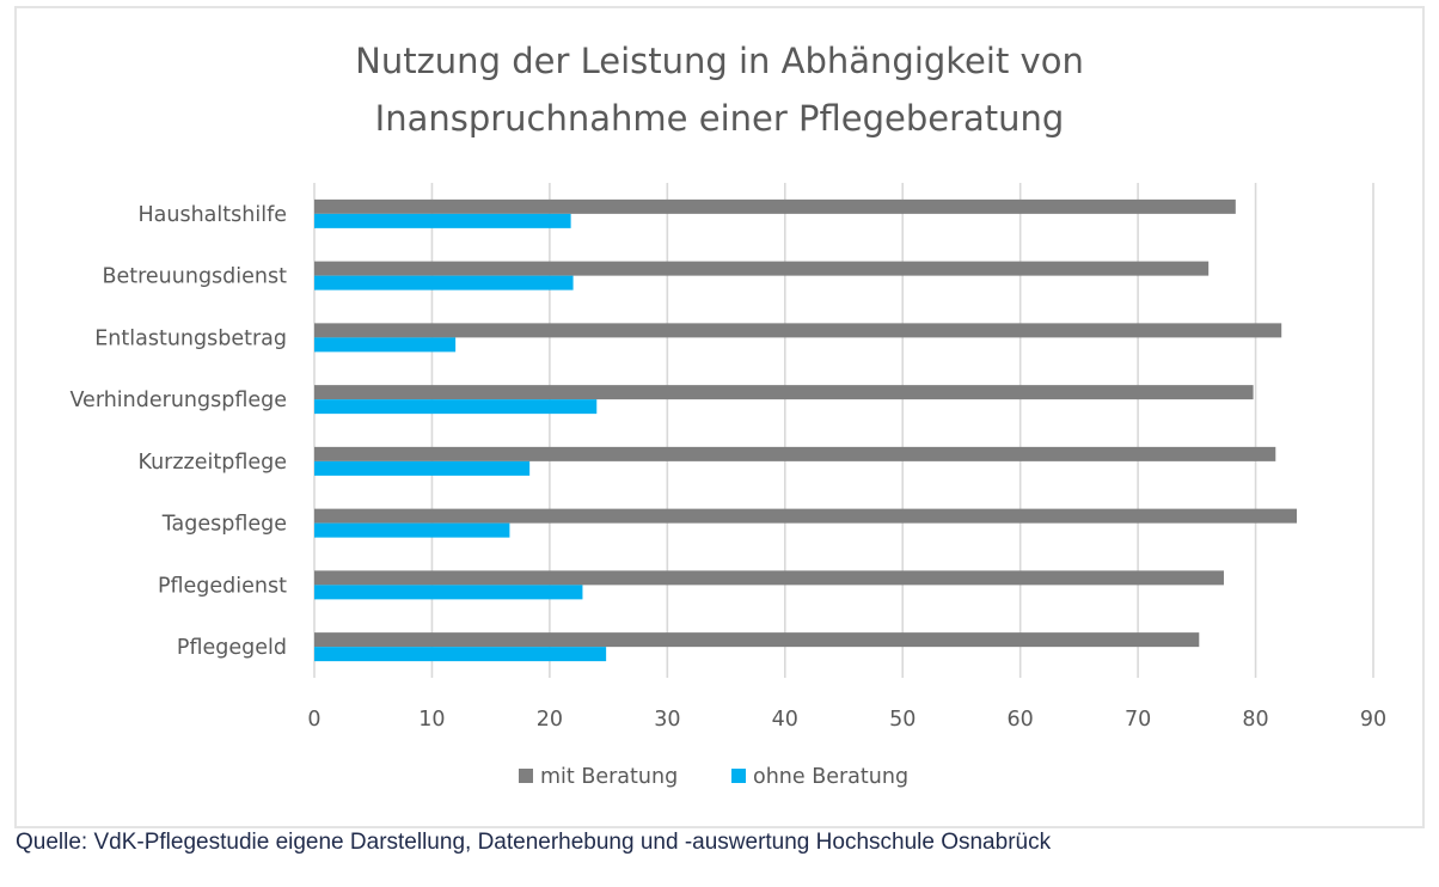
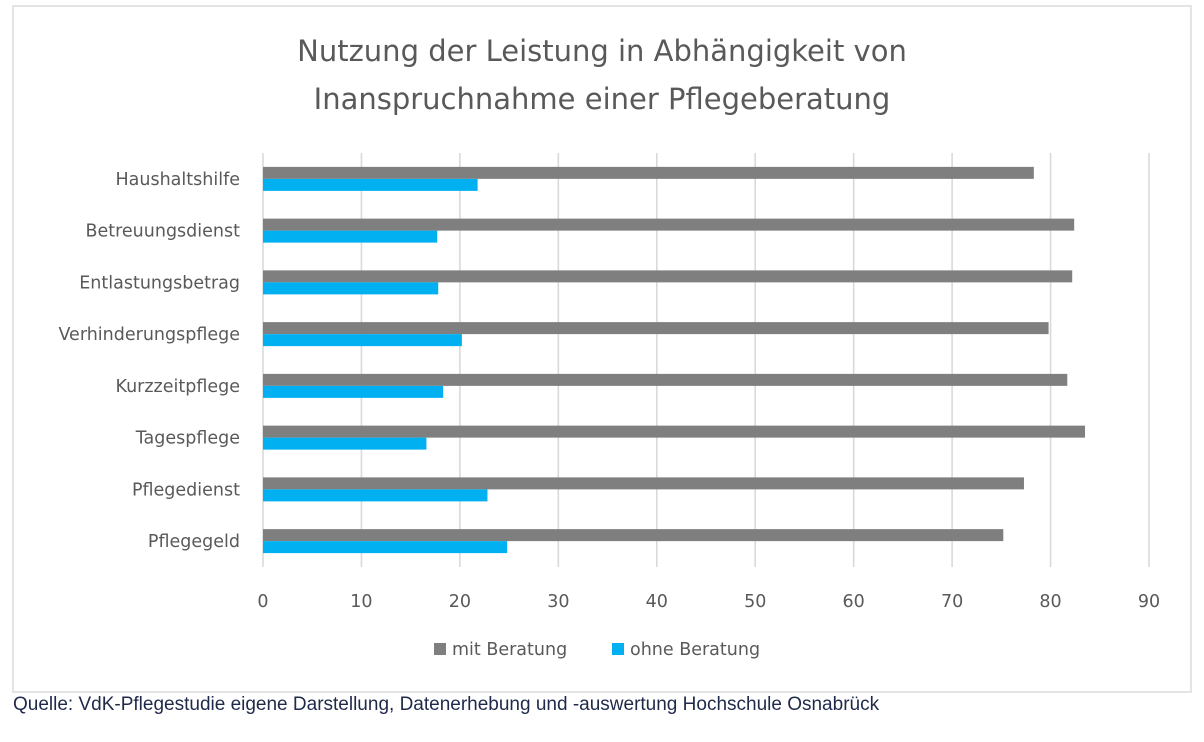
mit Beratung/Betreuungsdienst: 76 -> 82
ohne Beratung/Betreuungsdienst: 22 -> 18
ohne Beratung/Entlastungsbetrag: 12 -> 18
ohne Beratung/Verhinderungspflege: 24 -> 20
